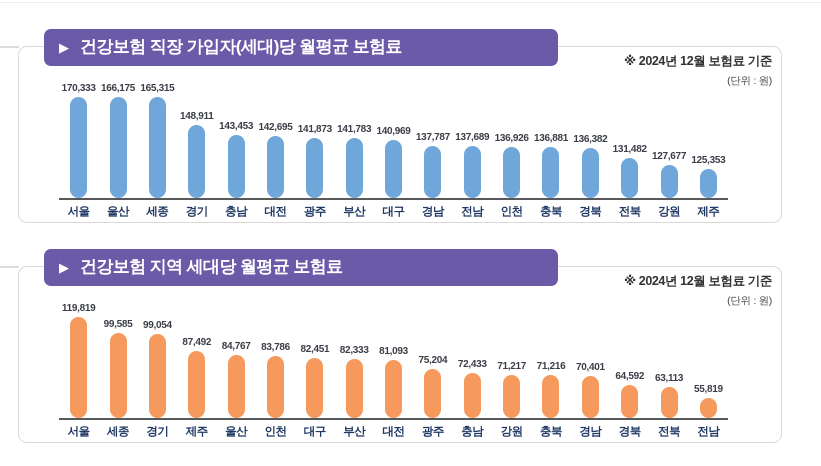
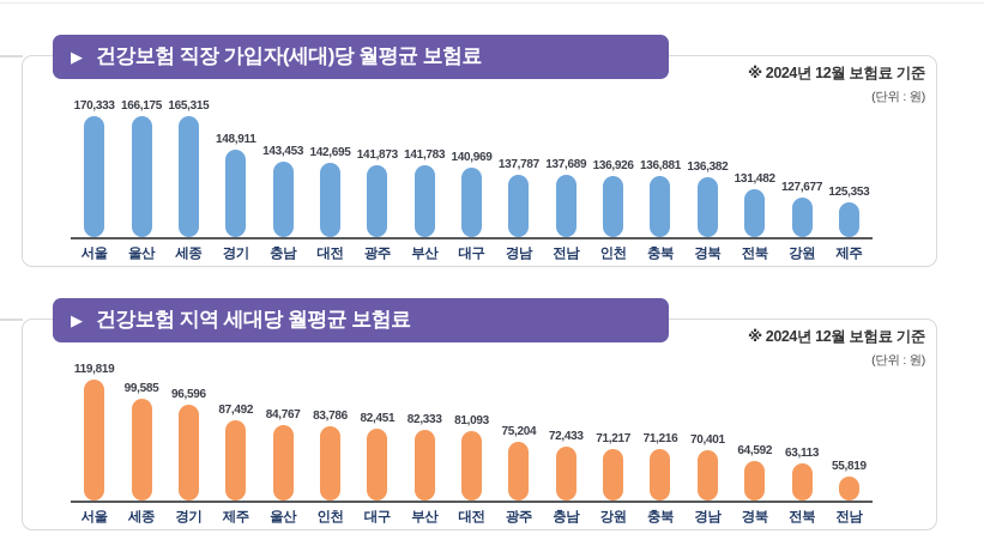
건강보험 지역 세대당 월평균 보험료/경기: 99,054 -> 96,596
